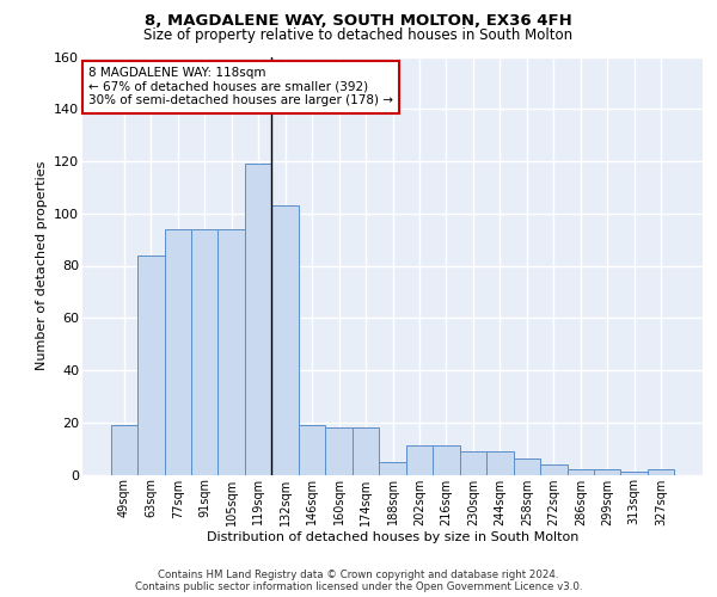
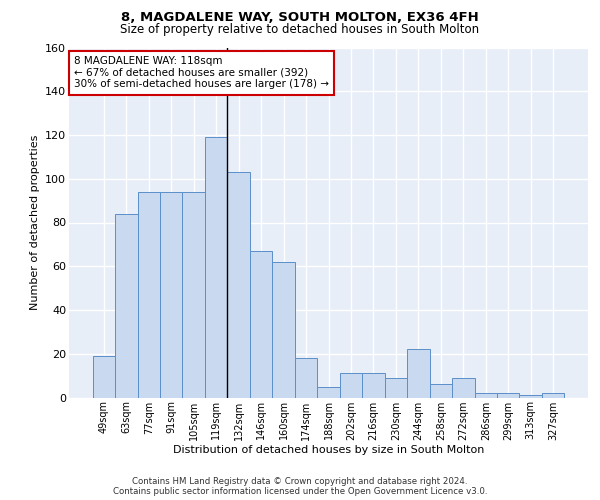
146sqm: 19 -> 67
160sqm: 18 -> 62
244sqm: 9 -> 22
272sqm: 4 -> 9
